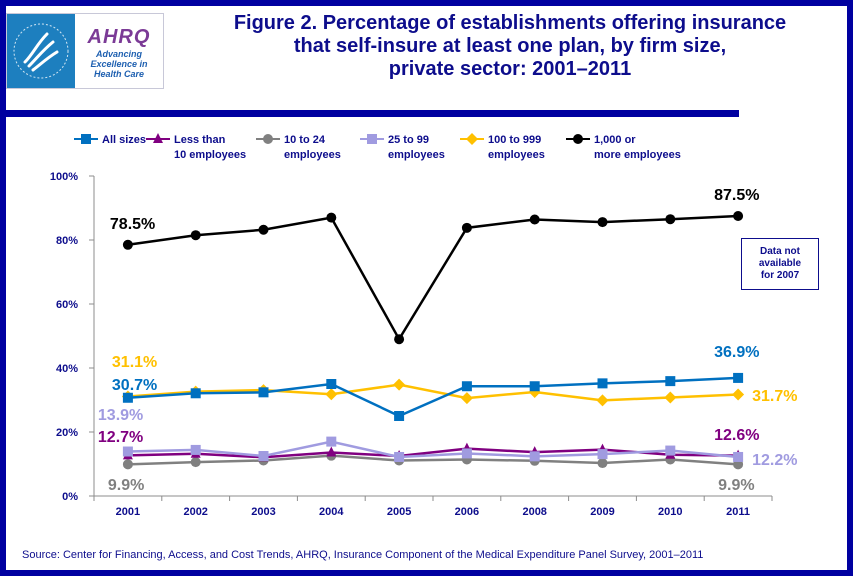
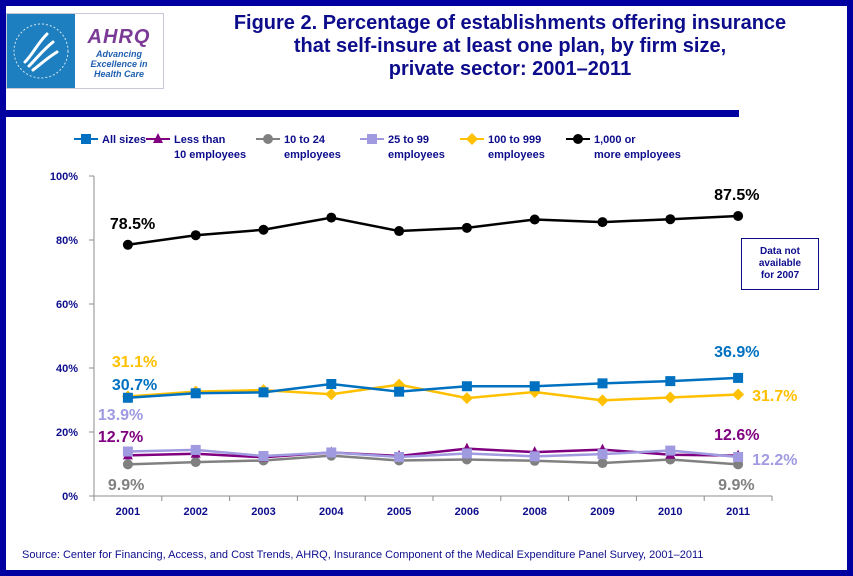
25 to 99 employees/2004: 17% -> 14%
All sizes/2005: 25% -> 33%
1,000 or more employees/2005: 49% -> 83%
